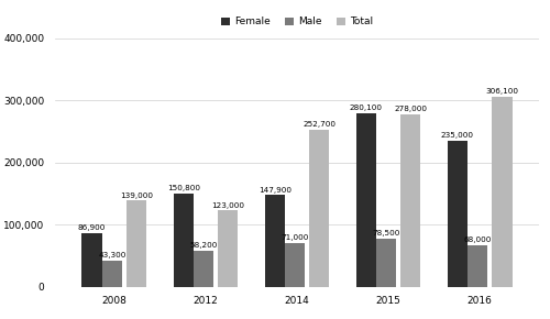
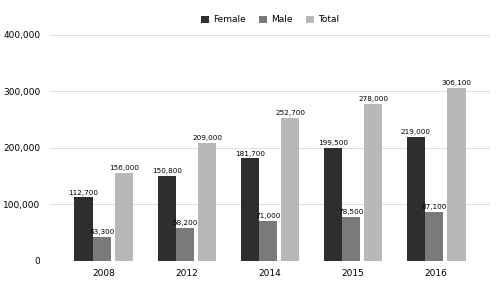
Female/2008: 86,900 -> 112,700
Total/2008: 139,000 -> 156,000
Total/2012: 123,000 -> 209,000
Female/2014: 147,900 -> 181,700
Female/2015: 280,100 -> 199,500
Female/2016: 235,000 -> 219,000
Male/2016: 68,000 -> 87,100
